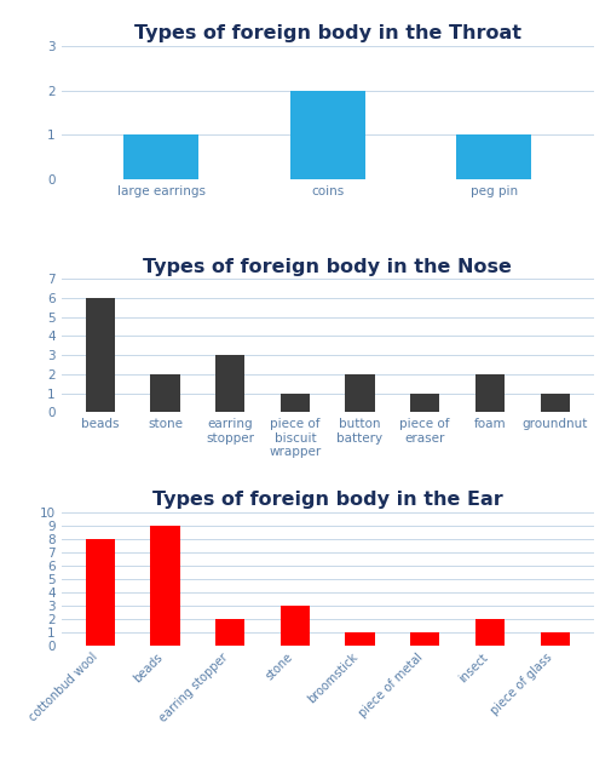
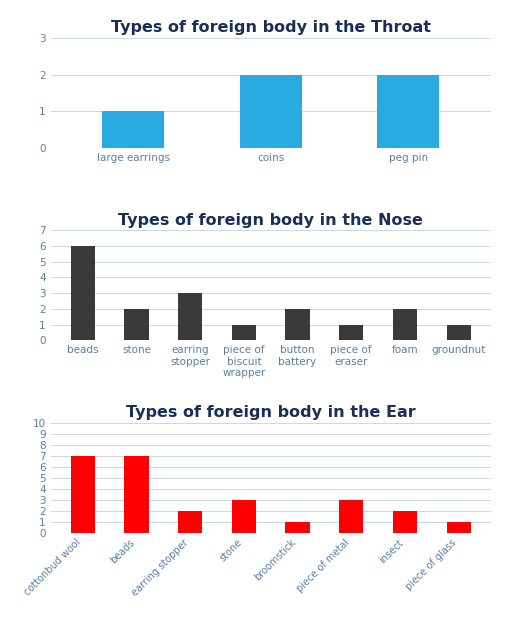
Types of foreign body in the Throat/peg pin: 1 -> 2
Types of foreign body in the Ear/cottonbud wool: 8 -> 7
Types of foreign body in the Ear/beads: 9 -> 7
Types of foreign body in the Ear/piece of metal: 1 -> 3
